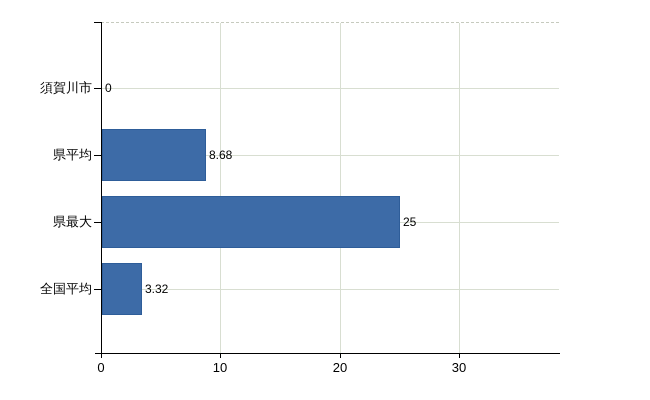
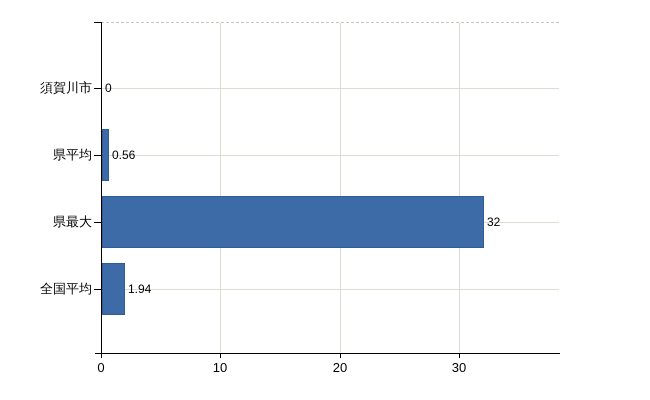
県平均: 8.68 -> 0.56
県最大: 25 -> 32
全国平均: 3.32 -> 1.94
